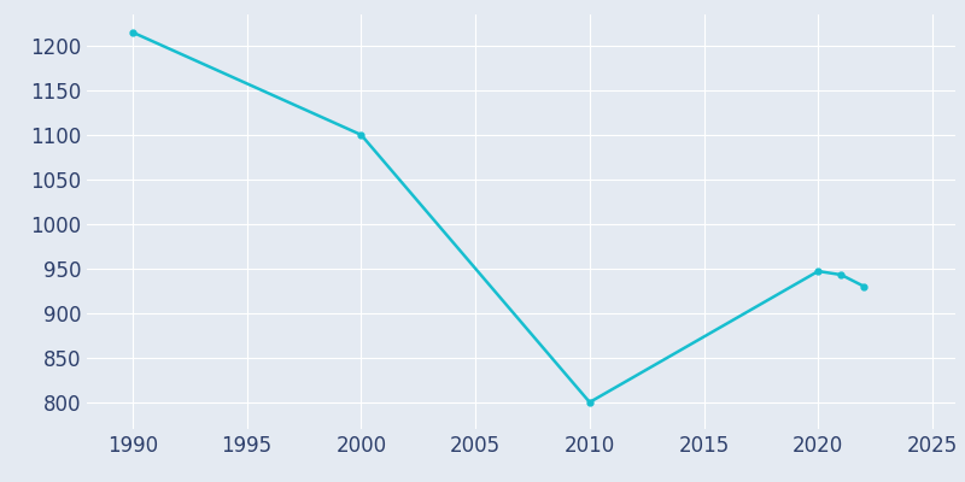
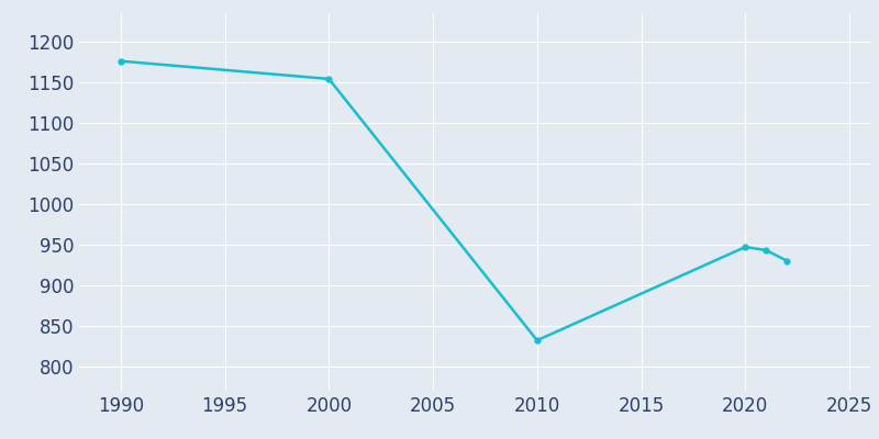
1990: 1215 -> 1176
2000: 1100 -> 1154
2010: 800 -> 832
